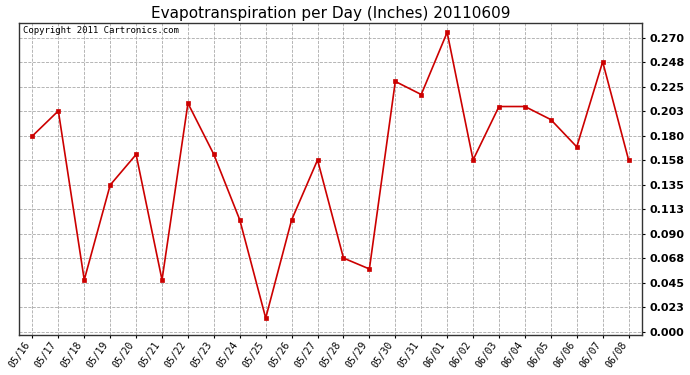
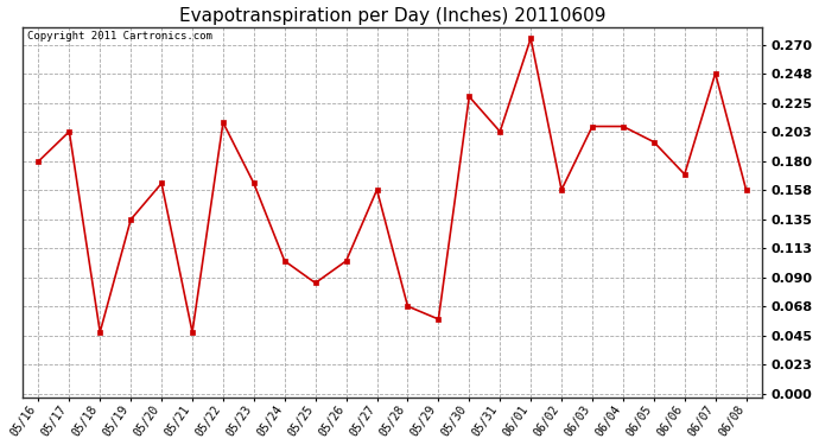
05/25: 0.013 -> 0.086
05/31: 0.218 -> 0.203
